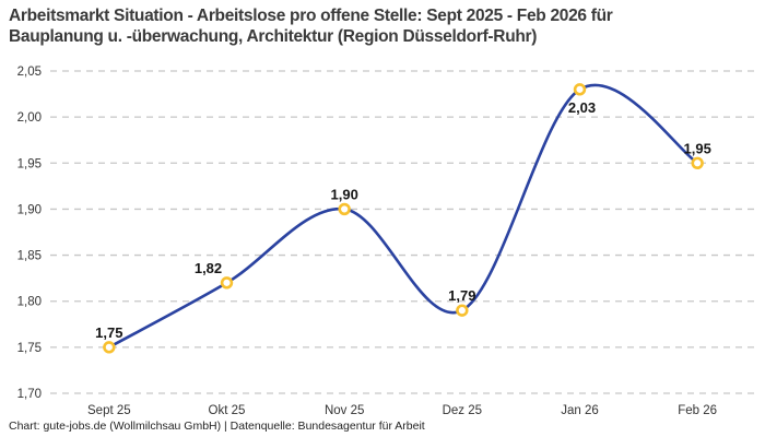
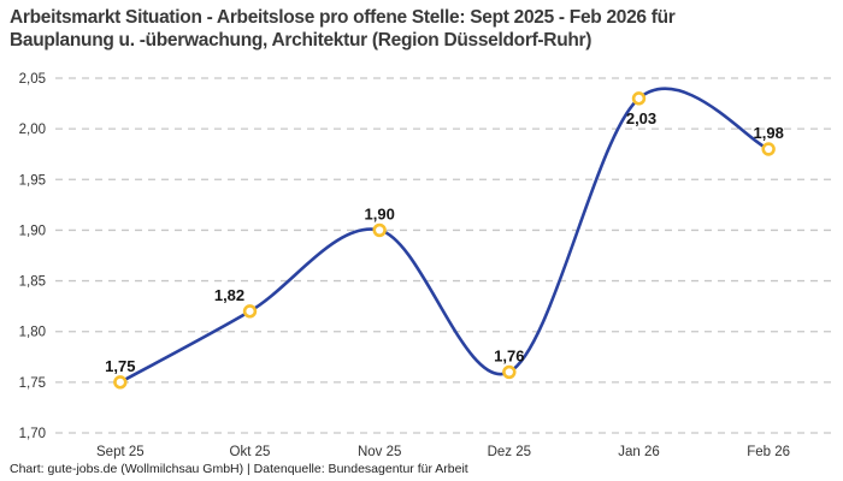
Dez 25: 1,79 -> 1,76
Feb 26: 1,95 -> 1,98
